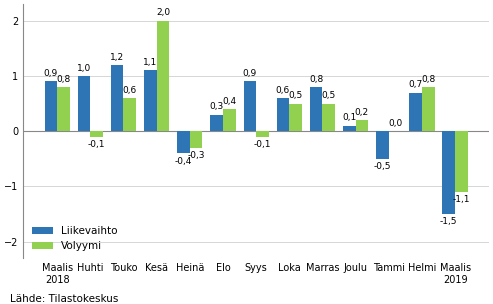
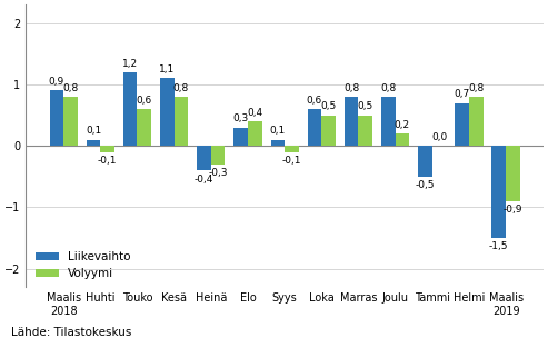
Liikevaihto/Huhti: 1,0 -> 0,1
Volyymi/Kesä: 2,0 -> 0,8
Liikevaihto/Syys: 0,9 -> 0,1
Liikevaihto/Joulu: 0,1 -> 0,8
Volyymi/Maalis 2019: -1,1 -> -0,9
